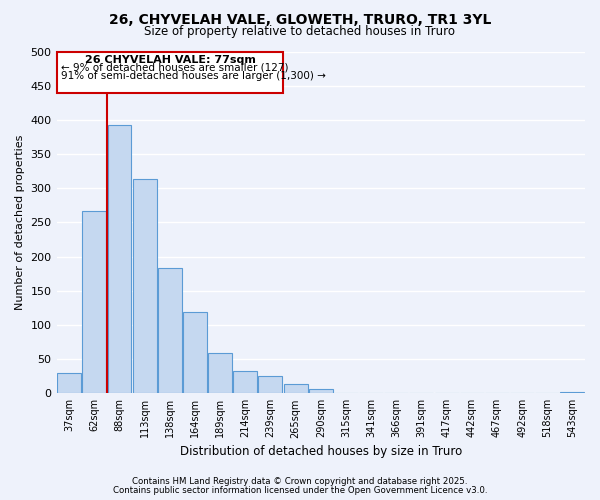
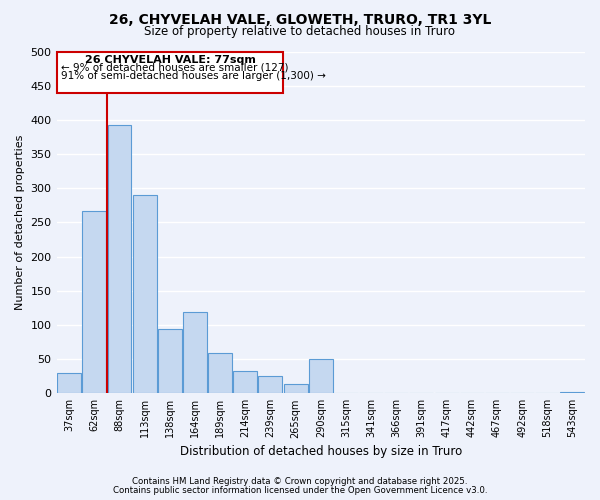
113sqm: 314 -> 290
138sqm: 183 -> 94
290sqm: 6 -> 50
